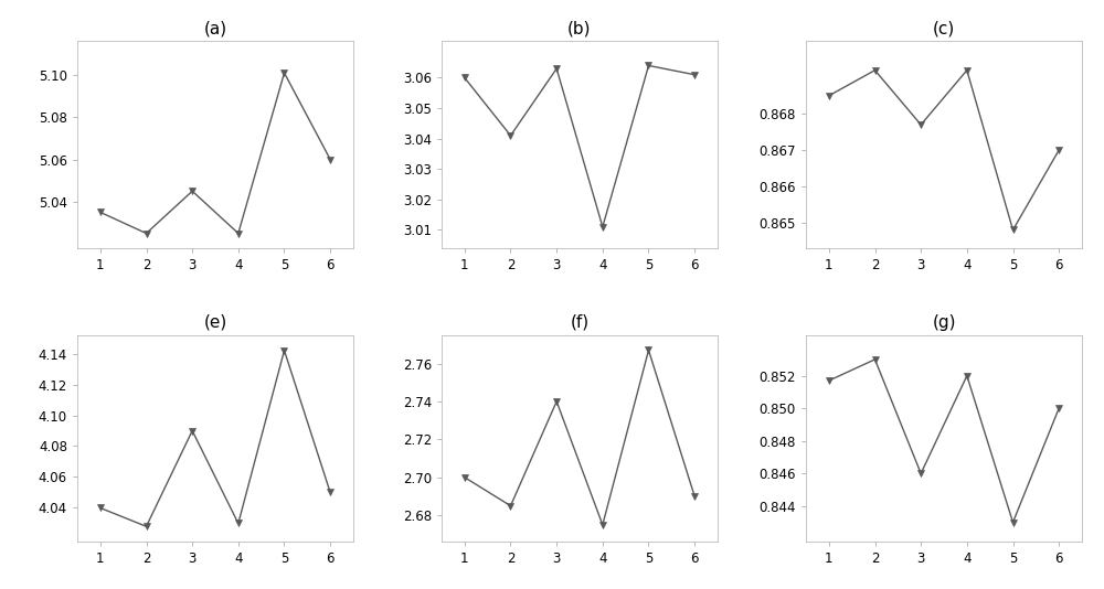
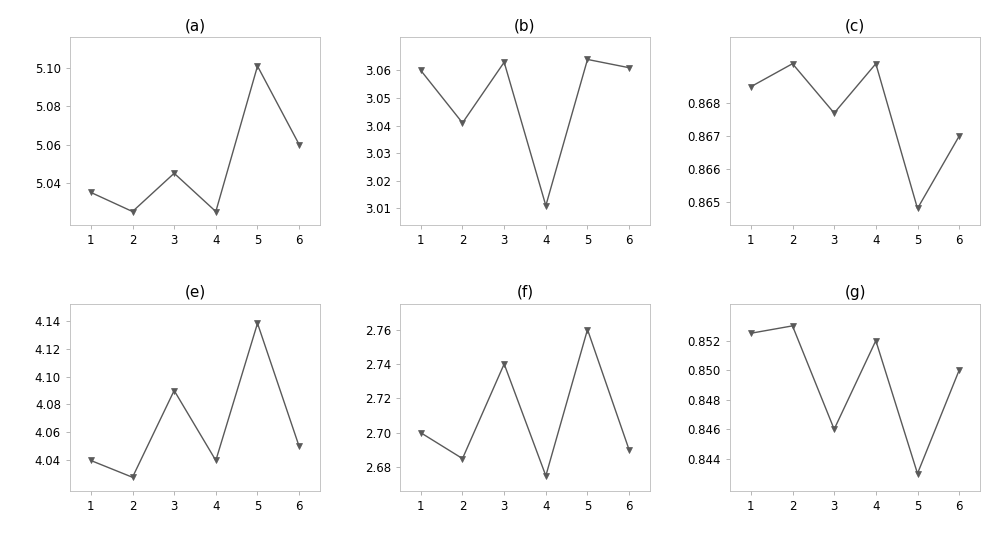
(e)/4: 4.030 -> 4.040
(e)/5: 4.142 -> 4.138
(f)/5: 2.767 -> 2.760
(g)/1: 0.8517 -> 0.8525
